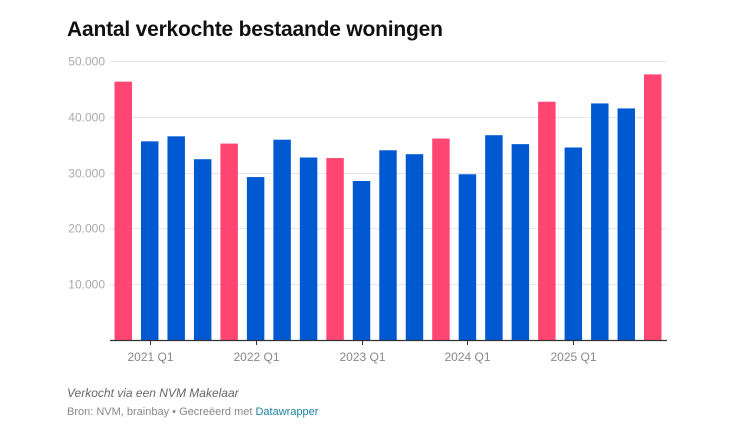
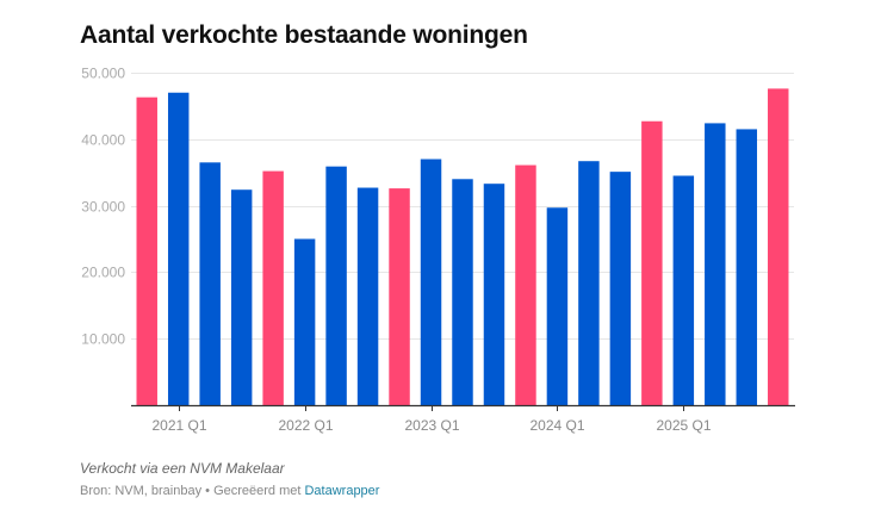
2021 Q1: 36000 -> 47000
2022 Q1: 29000 -> 25000
2023 Q1: 28000 -> 37000
